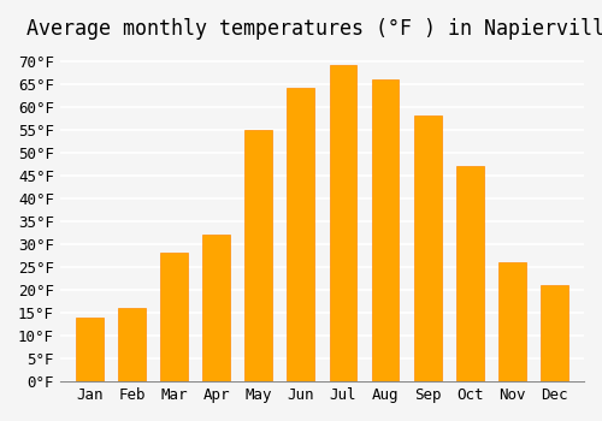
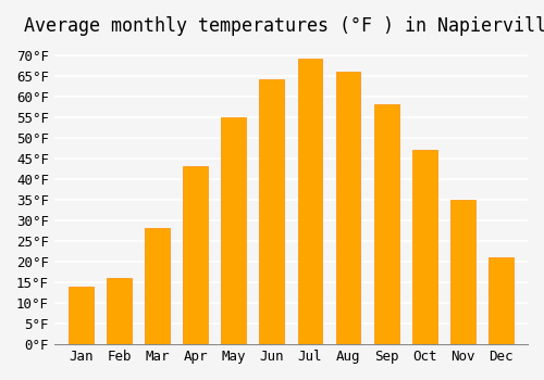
Apr: 32°F -> 43°F
Nov: 26°F -> 35°F
